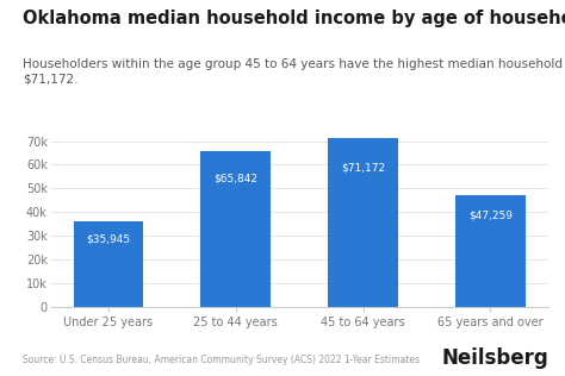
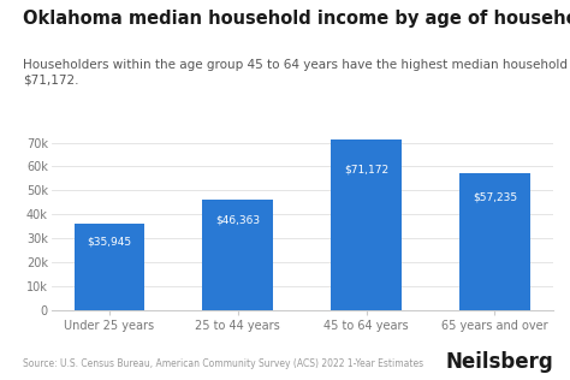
25 to 44 years: $65,842 -> $46,363
65 years and over: $47,259 -> $57,235
